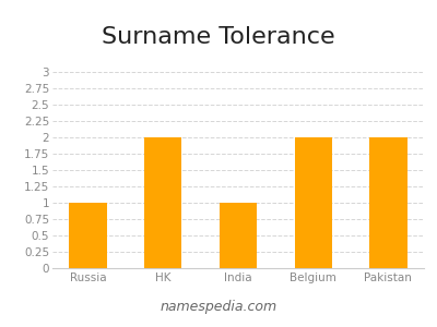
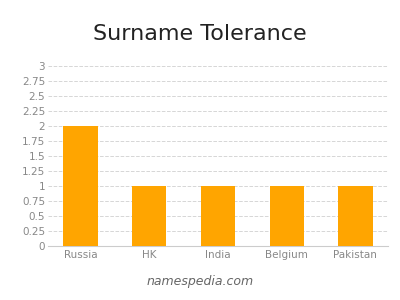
Russia: 1 -> 2
HK: 2 -> 1
Belgium: 2 -> 1
Pakistan: 2 -> 1
